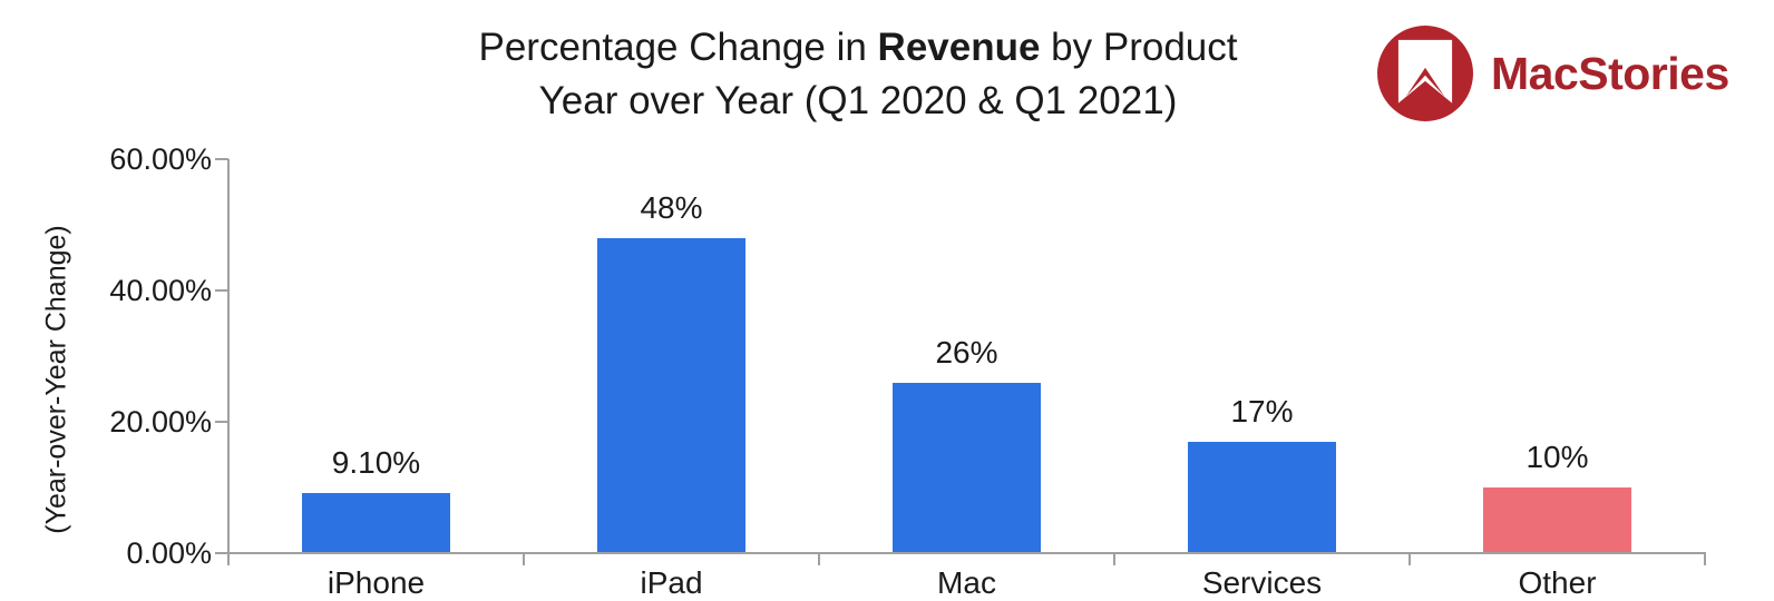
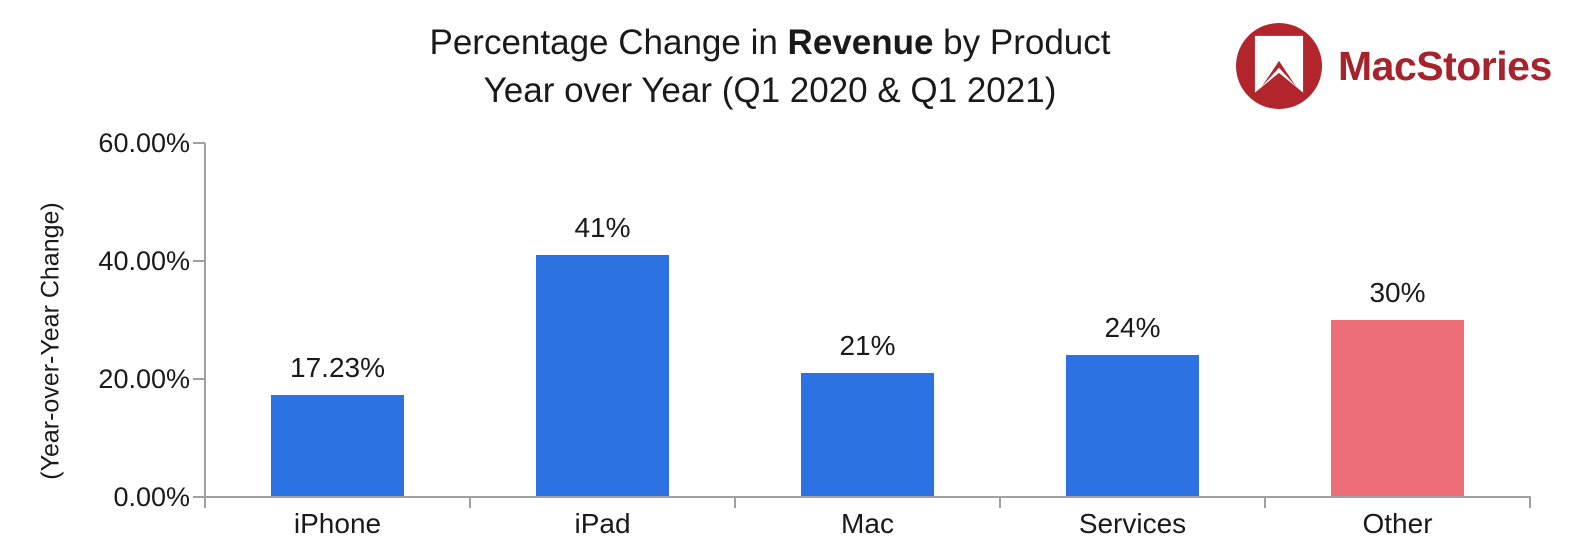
iPhone: 9.10% -> 17.23%
iPad: 48% -> 41%
Mac: 26% -> 21%
Services: 17% -> 24%
Other: 10% -> 30%
